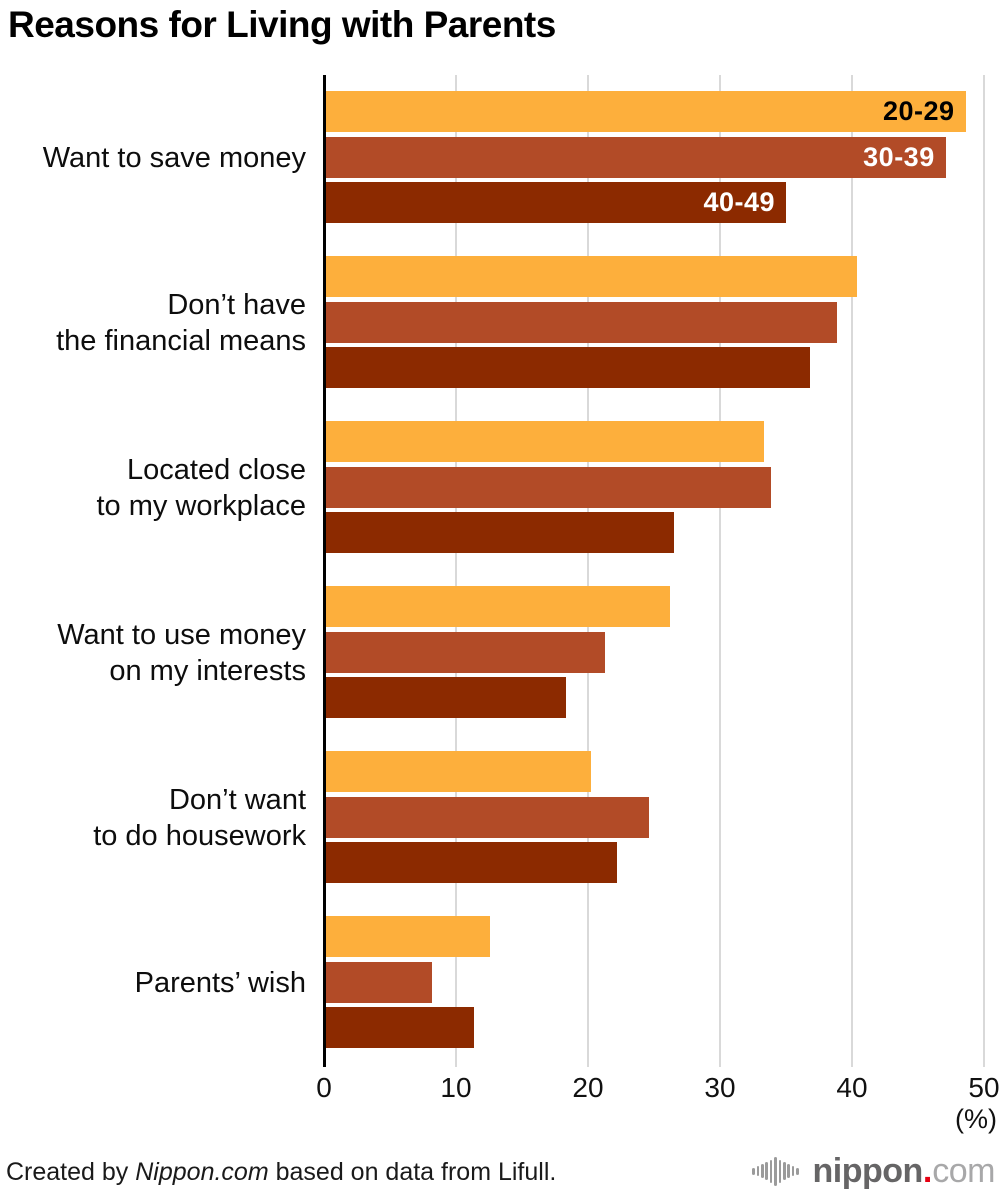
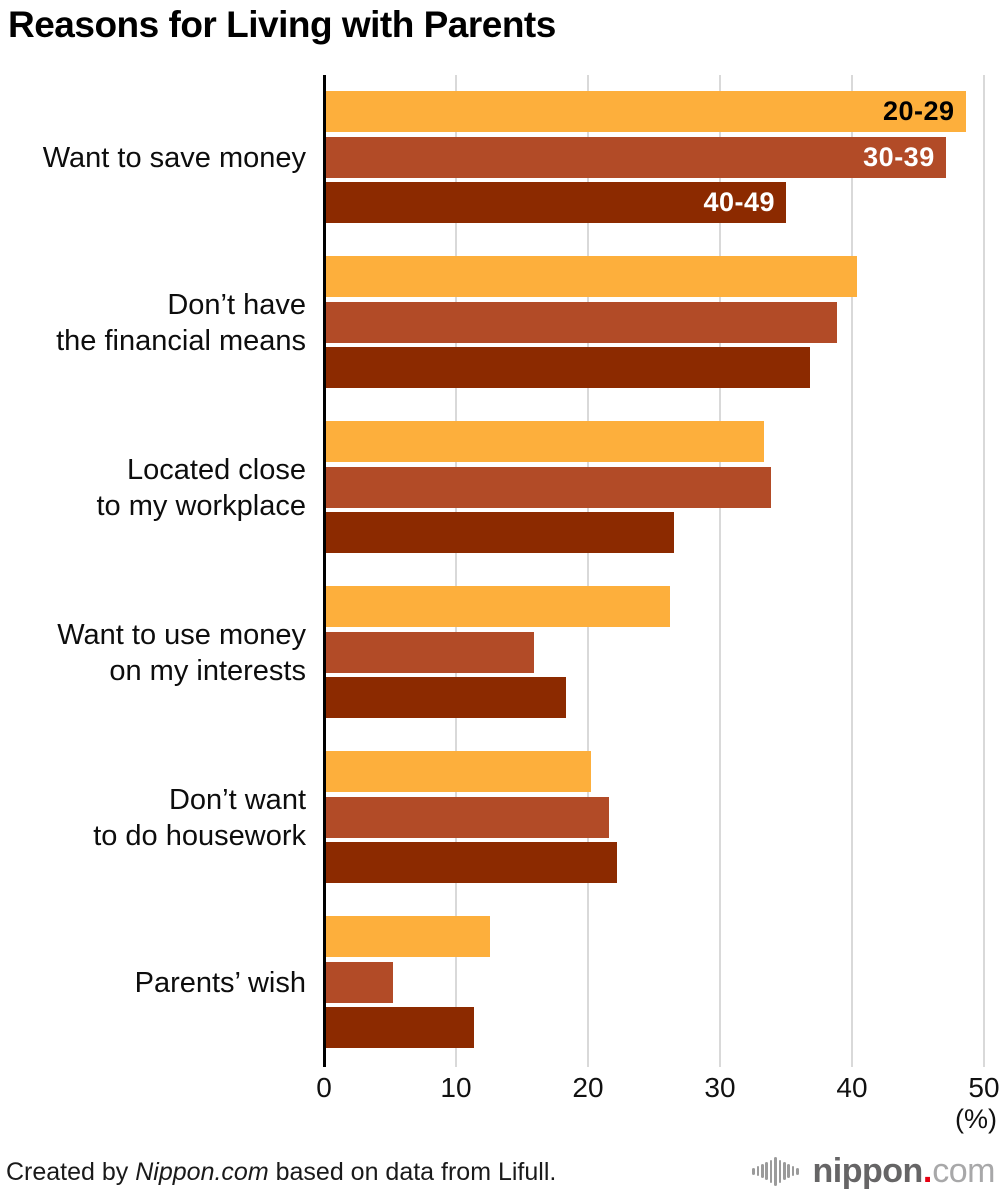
30-39/Want to use money on my interests: 21.3 -> 15.9
30-39/Don’t want to do housework: 24.6 -> 21.6
30-39/Parents’ wish: 8.2 -> 5.2
